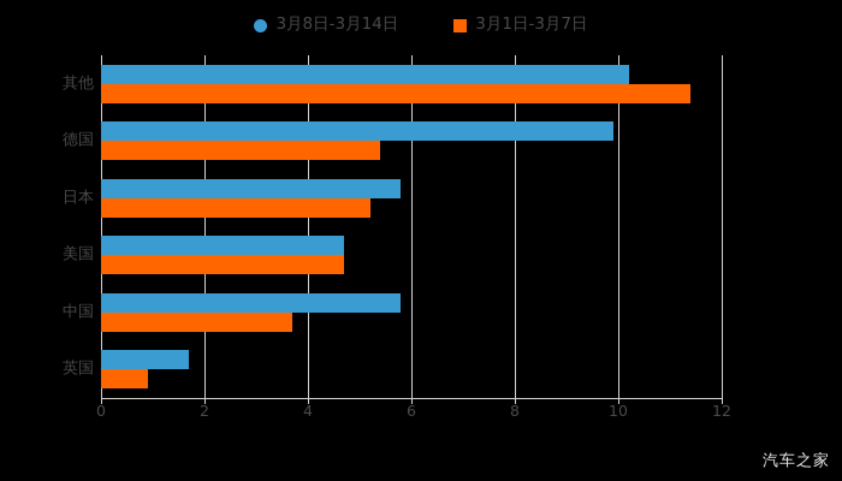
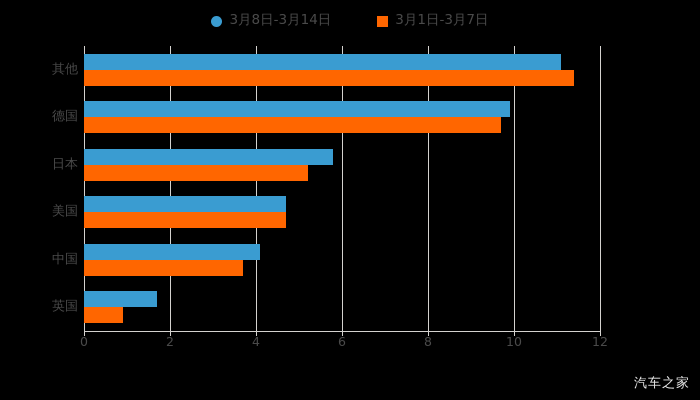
3月8日-3月14日/其他: 10.2 -> 11.1
3月1日-3月7日/德国: 5.4 -> 9.7
3月8日-3月14日/中国: 5.8 -> 4.1
